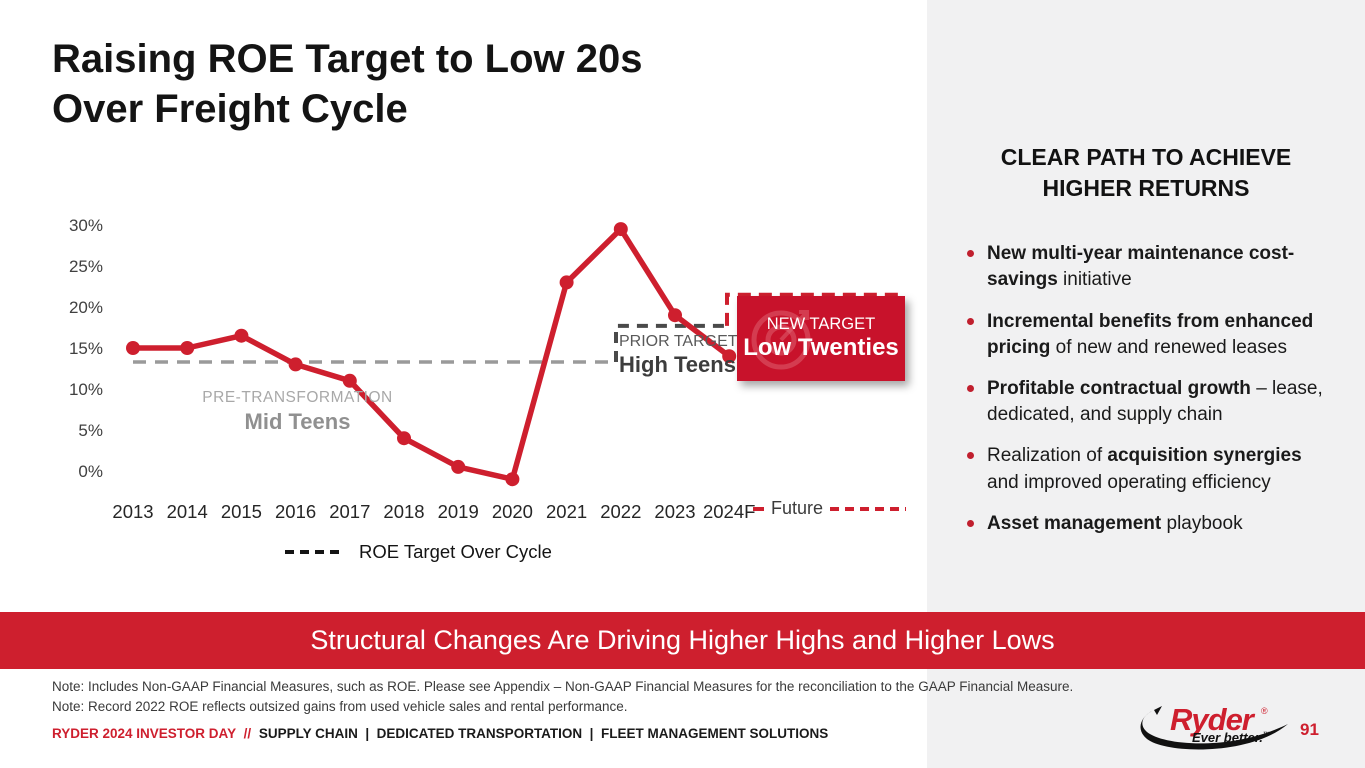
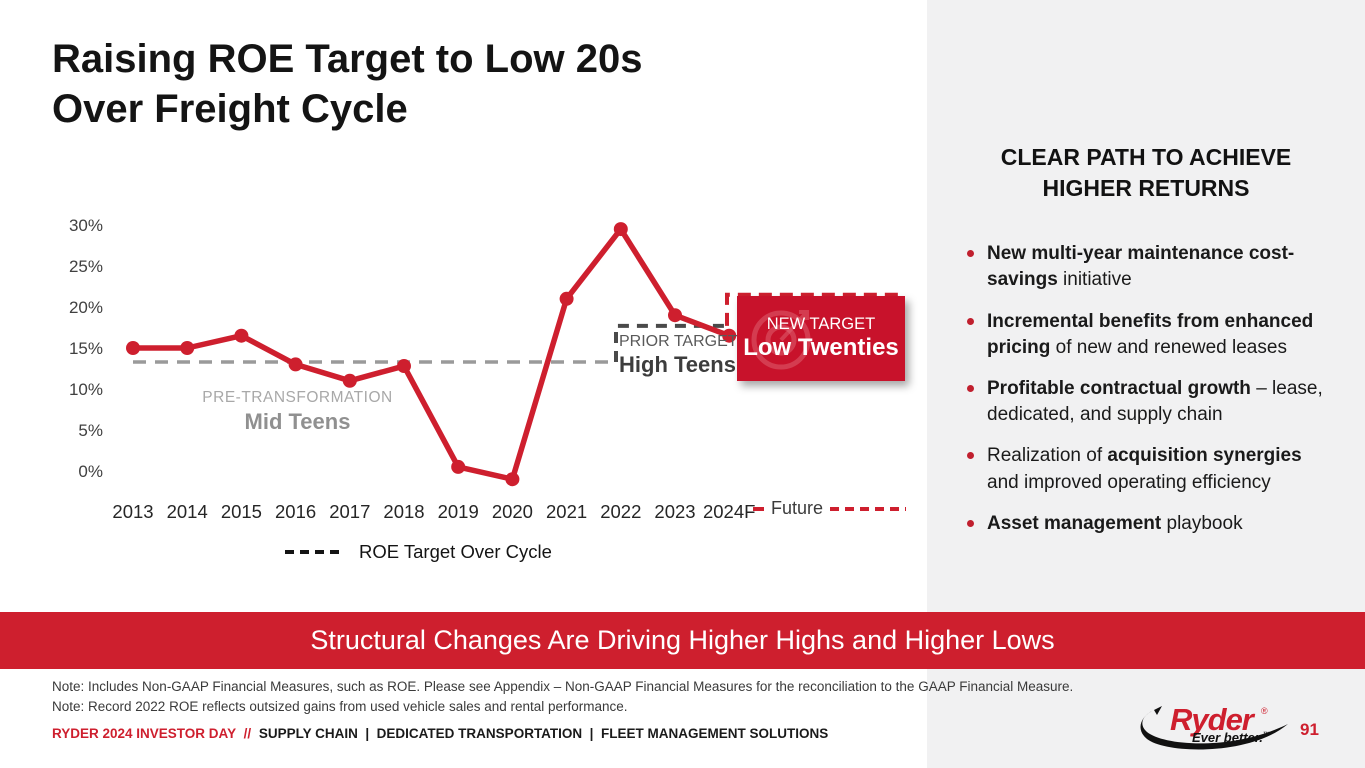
2018: 4% -> 13%
2021: 23% -> 21%
2024F: 14% -> 16%
